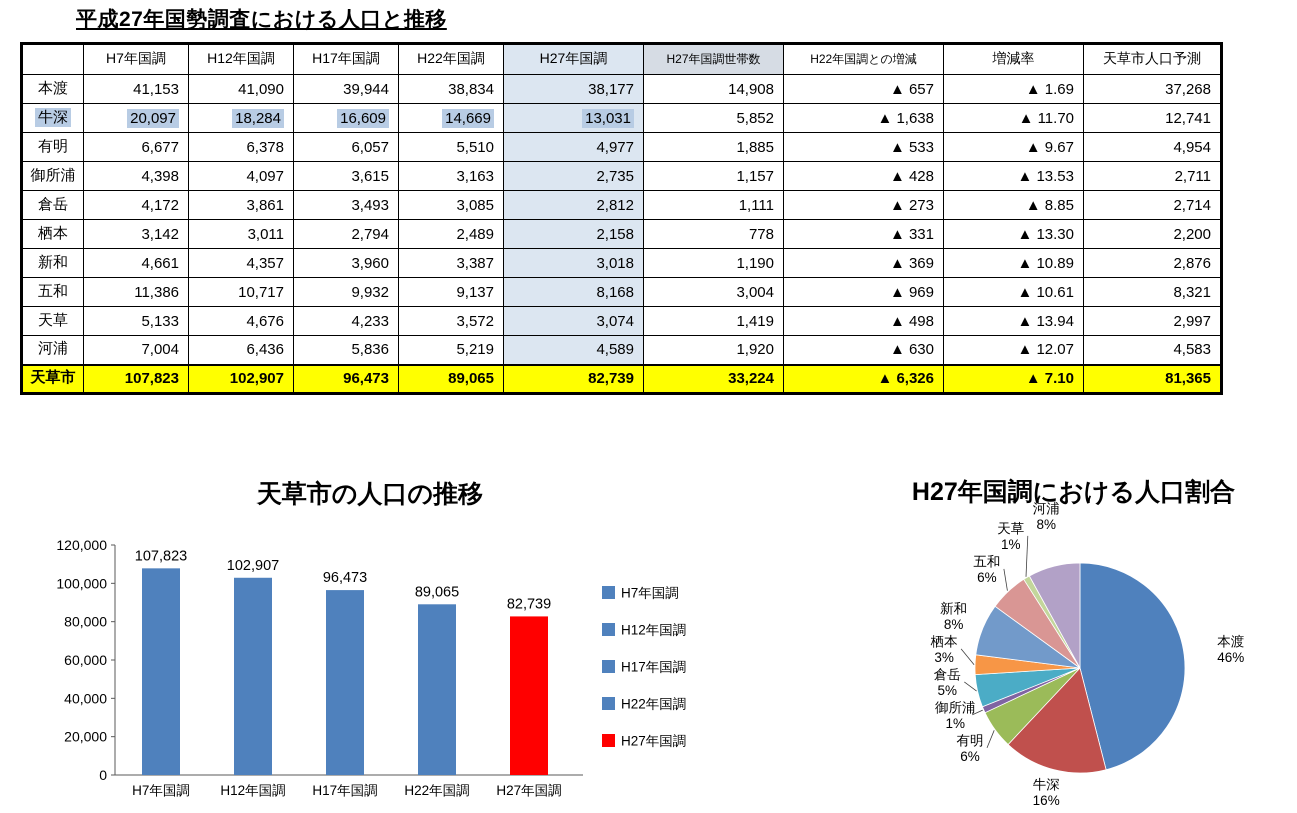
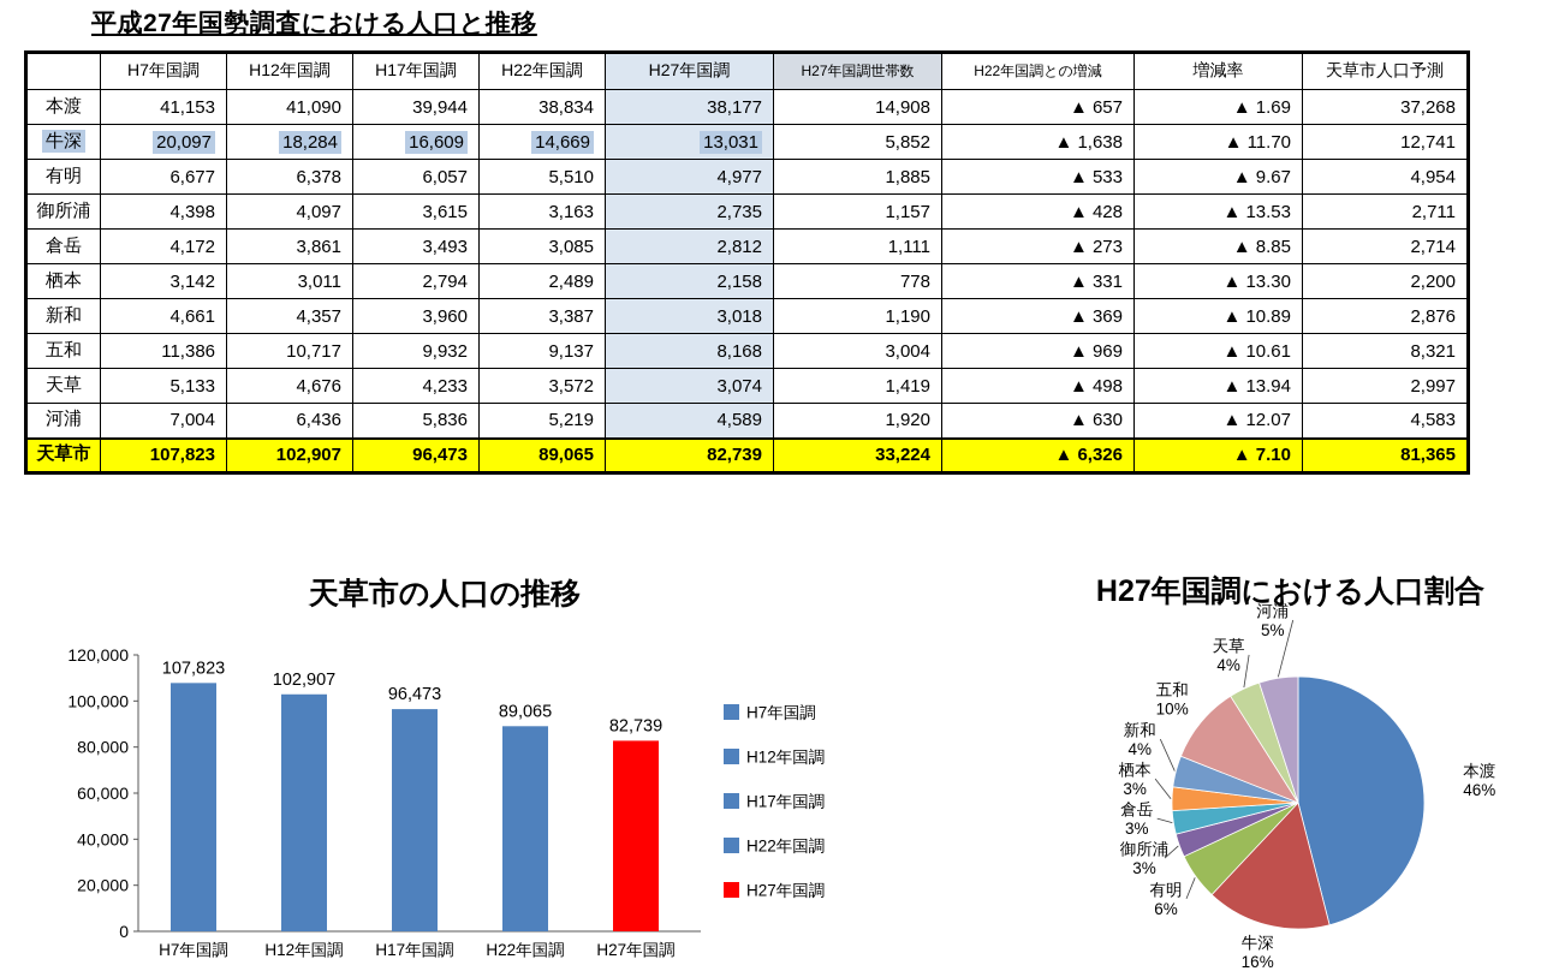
H27年国調における人口割合/御所浦: 1% -> 3%
H27年国調における人口割合/倉岳: 5% -> 3%
H27年国調における人口割合/新和: 8% -> 4%
H27年国調における人口割合/五和: 6% -> 10%
H27年国調における人口割合/天草: 1% -> 4%
H27年国調における人口割合/河浦: 8% -> 5%
